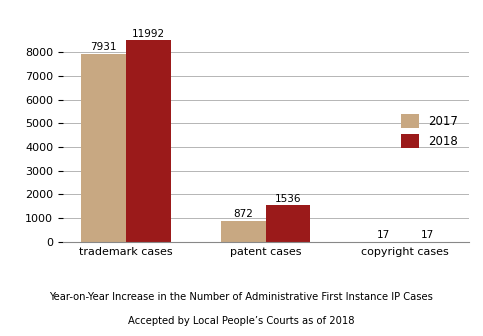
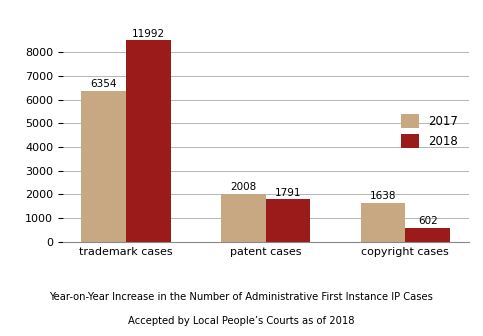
2017/trademark cases: 7931 -> 6354
2017/patent cases: 872 -> 2008
2018/patent cases: 1536 -> 1791
2017/copyright cases: 17 -> 1638
2018/copyright cases: 17 -> 602
